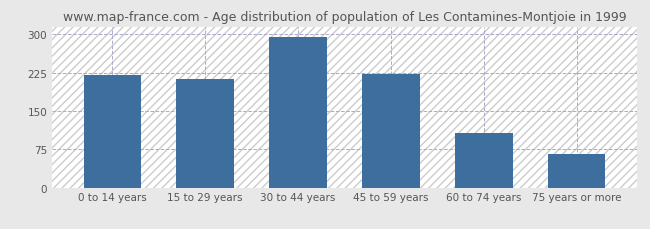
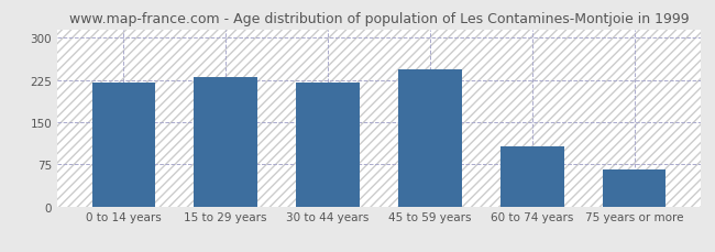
15 to 29 years: 213 -> 230
30 to 44 years: 294 -> 220
45 to 59 years: 223 -> 244
